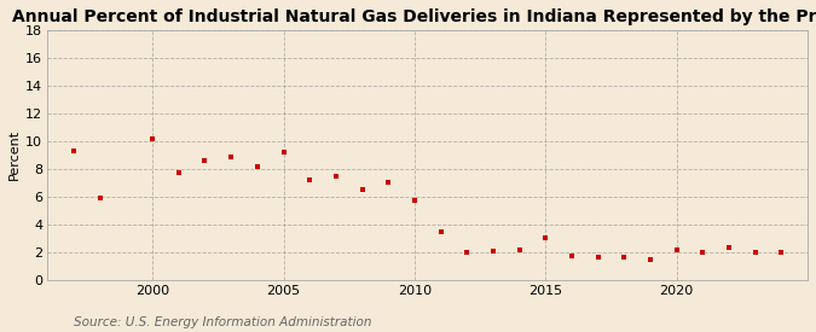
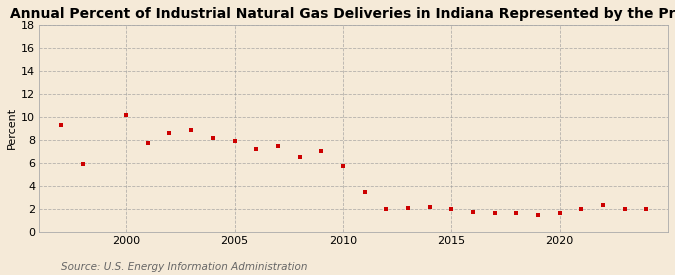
2005: 9.2 -> 7.9
2015: 3.0 -> 2.0
2020: 2.2 -> 1.6
